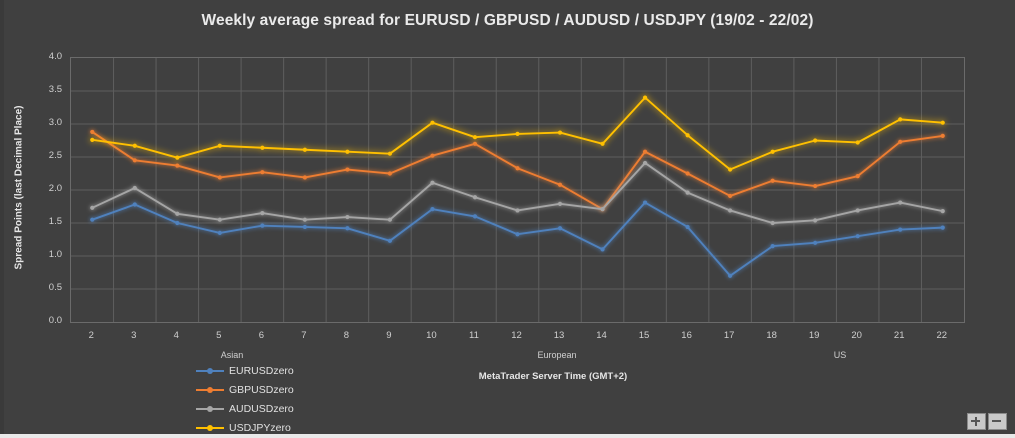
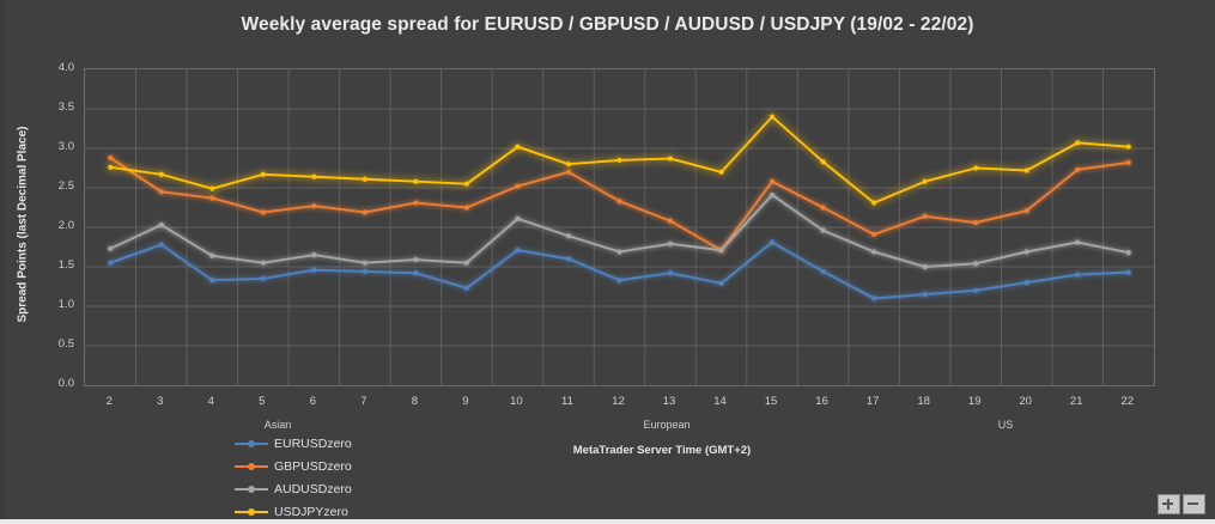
EURUSDzero/4: 1.5 -> 1.3
EURUSDzero/14: 1.1 -> 1.3
EURUSDzero/17: 0.7 -> 1.1
